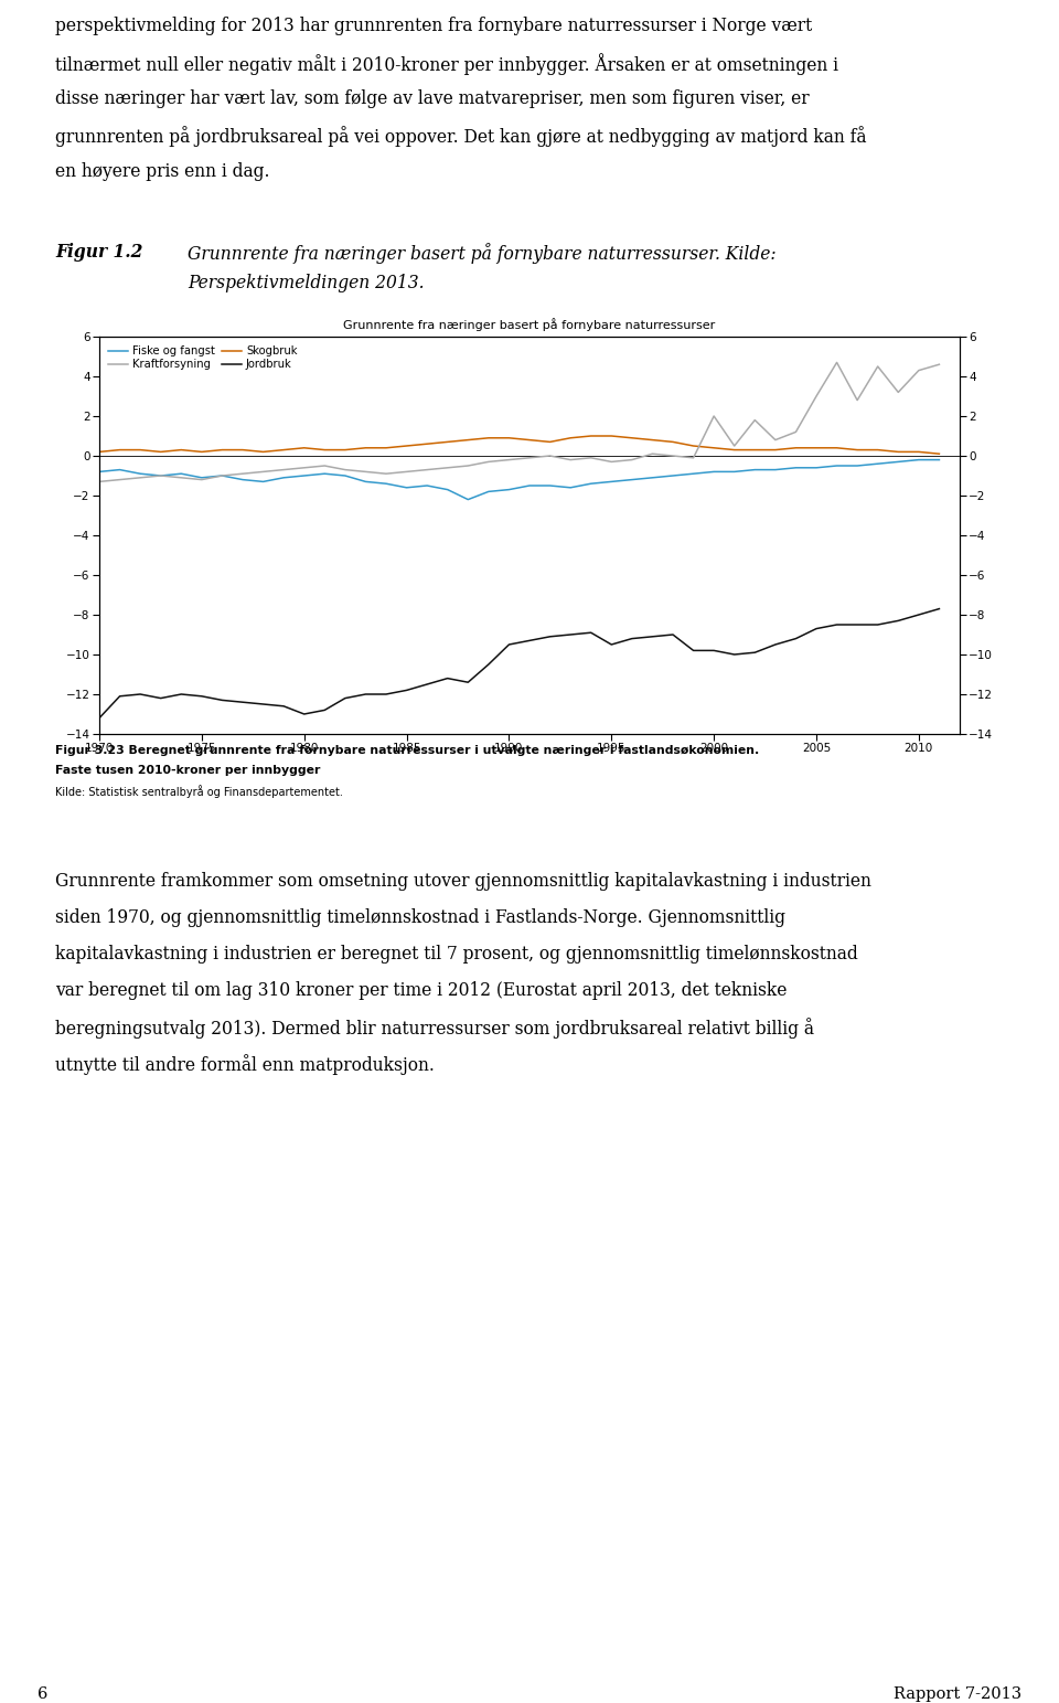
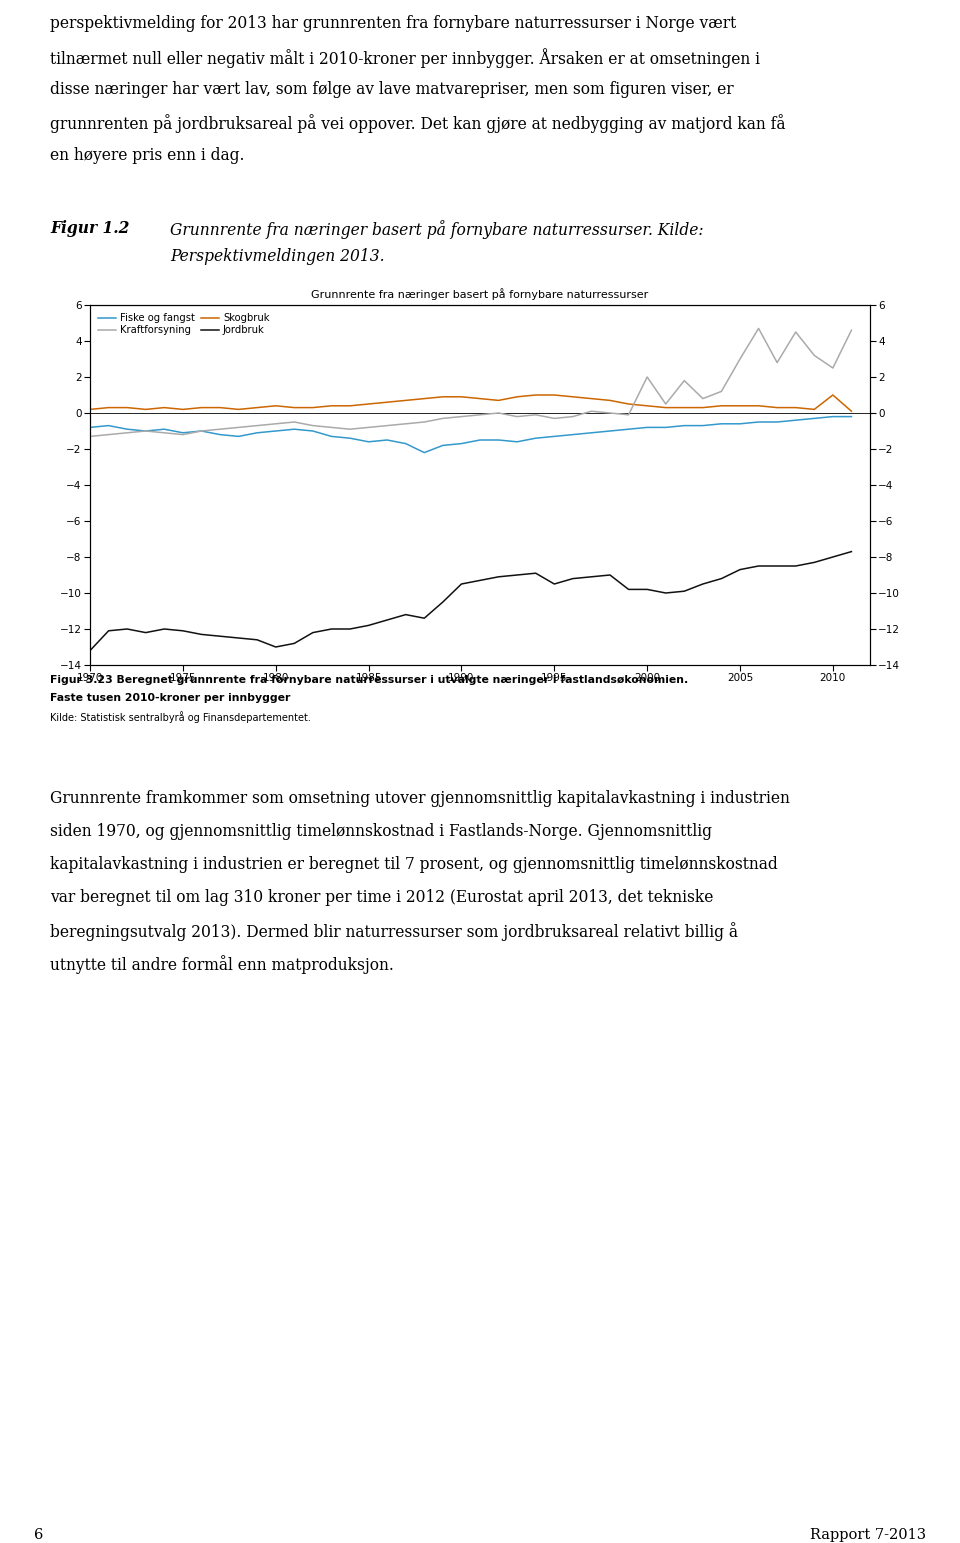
Skogbruk/2010: 0.2 -> 1.0
Kraftforsyning/2010: 4.3 -> 2.5
